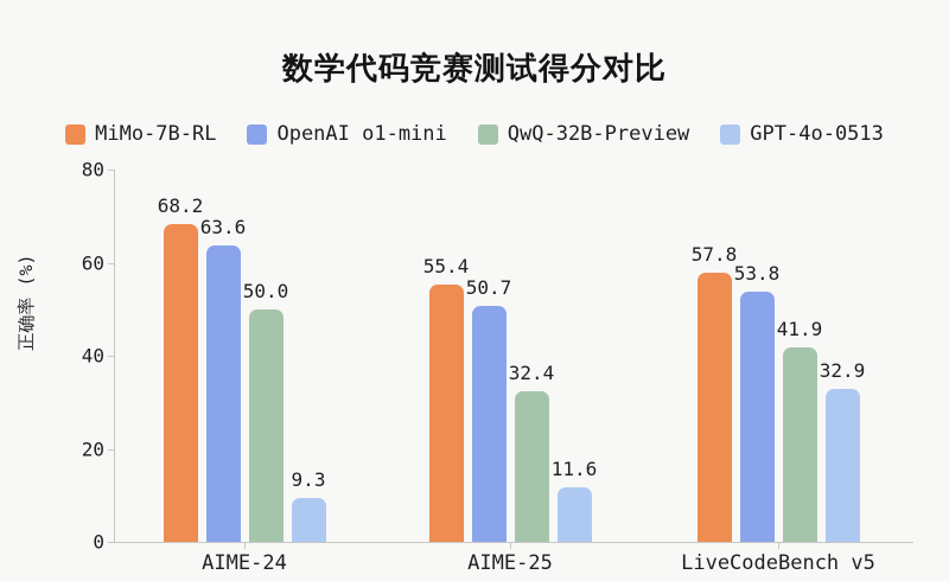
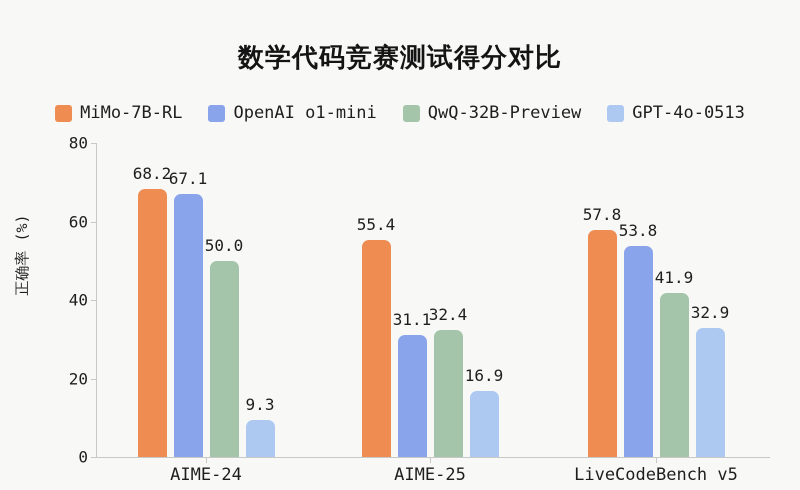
OpenAI o1-mini/AIME-24: 63.6 -> 67.1
OpenAI o1-mini/AIME-25: 50.7 -> 31.1
GPT-4o-0513/AIME-25: 11.6 -> 16.9
